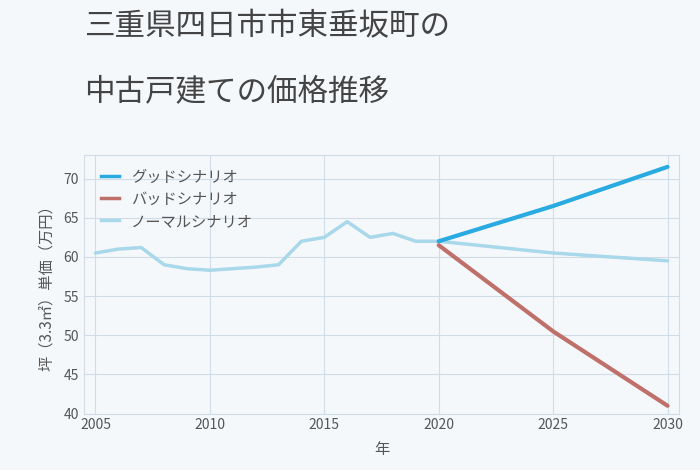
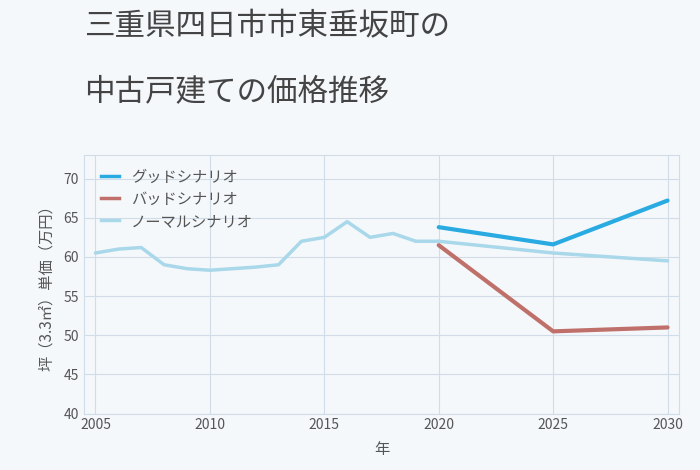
グッドシナリオ/2020: 62.0 -> 63.8
グッドシナリオ/2025: 66.5 -> 61.6
グッドシナリオ/2030: 71.5 -> 67.2
バッドシナリオ/2030: 41.0 -> 51.0
